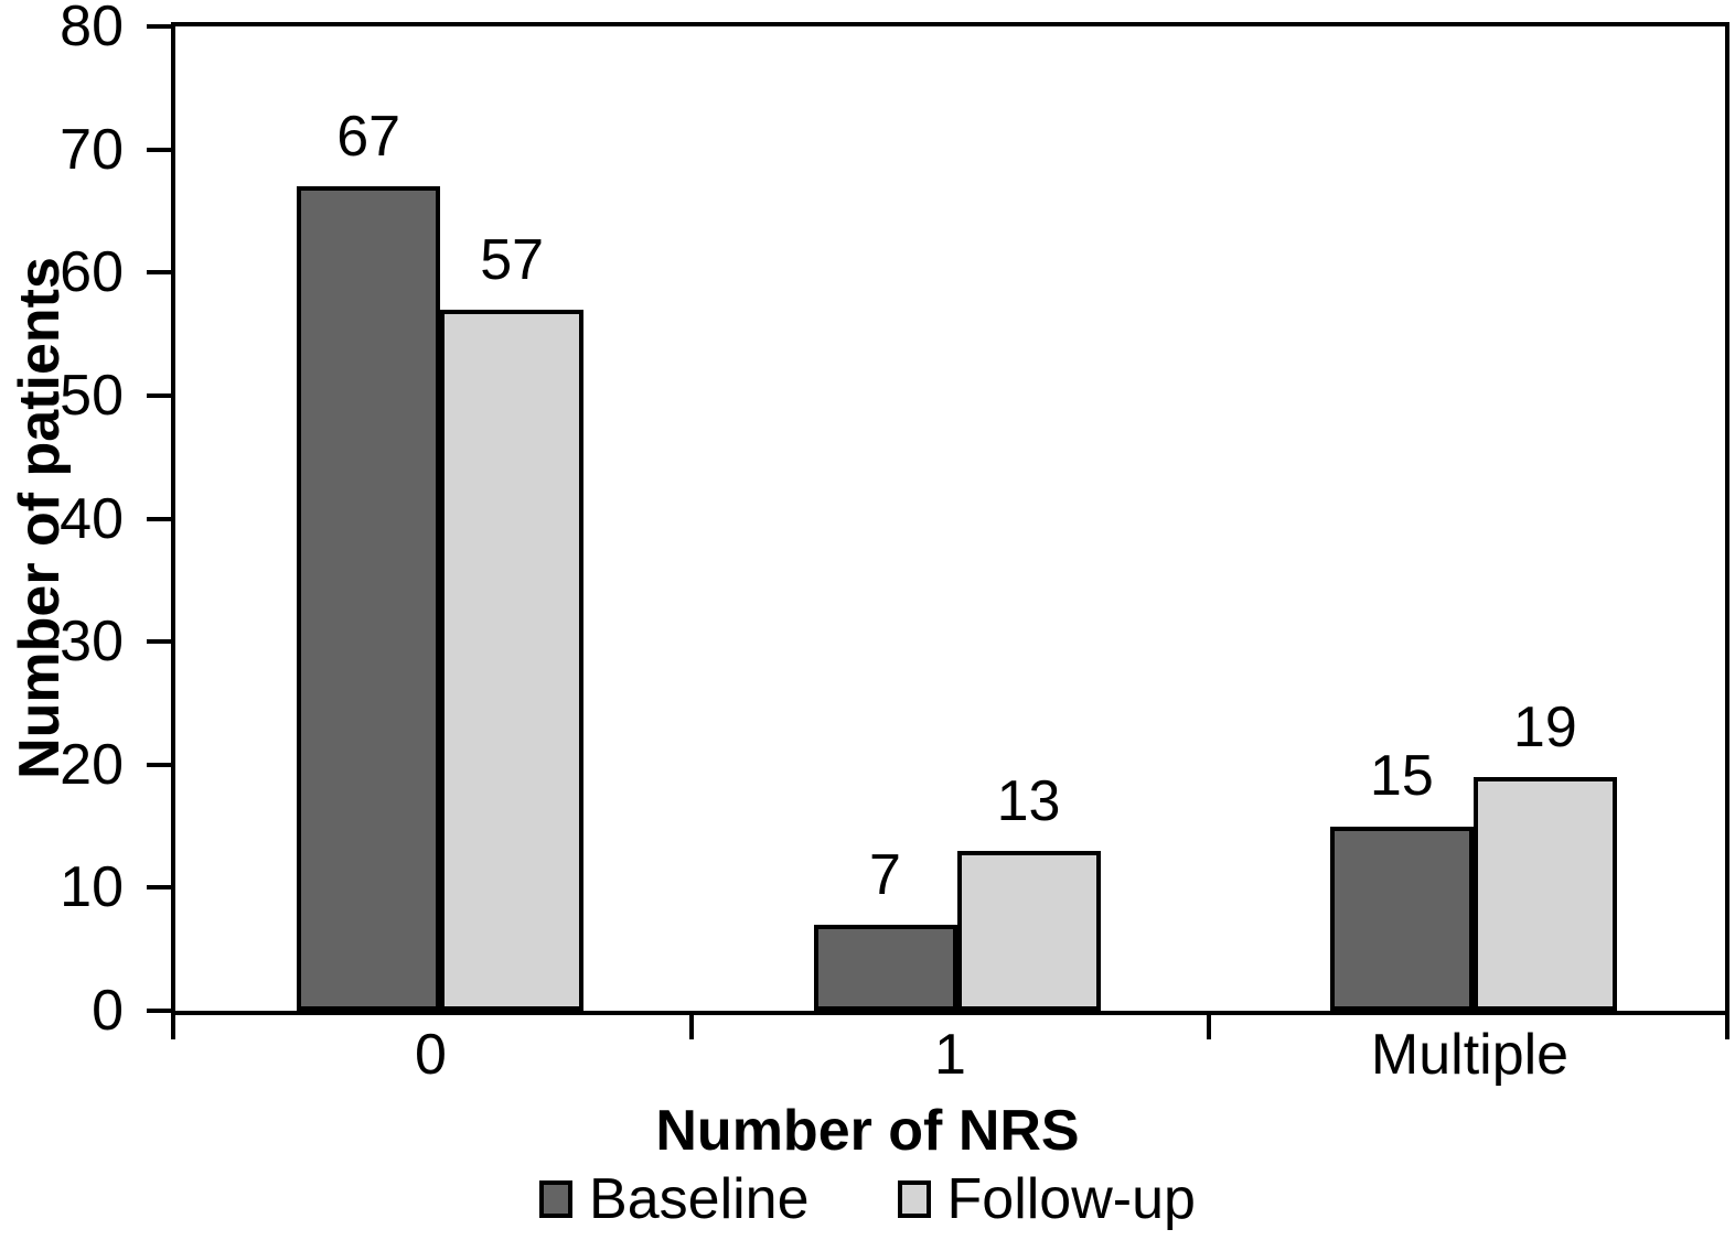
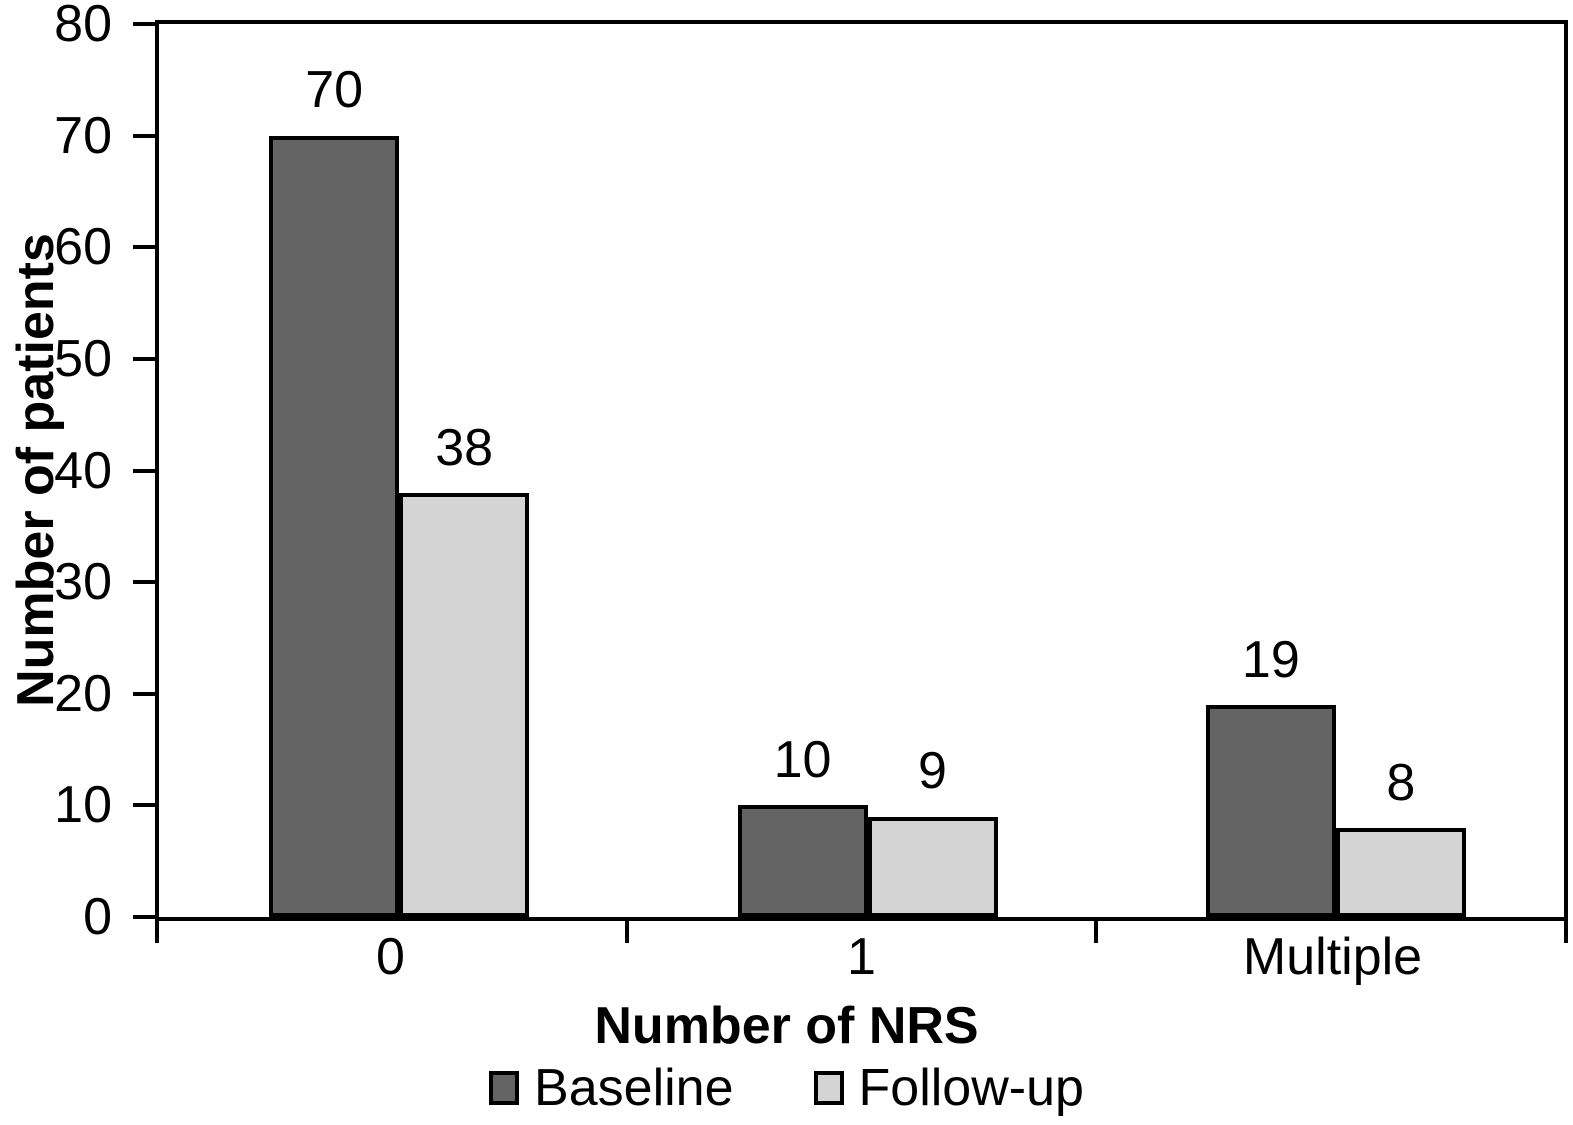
Baseline/0: 67 -> 70
Follow-up/0: 57 -> 38
Baseline/1: 7 -> 10
Follow-up/1: 13 -> 9
Baseline/Multiple: 15 -> 19
Follow-up/Multiple: 19 -> 8
